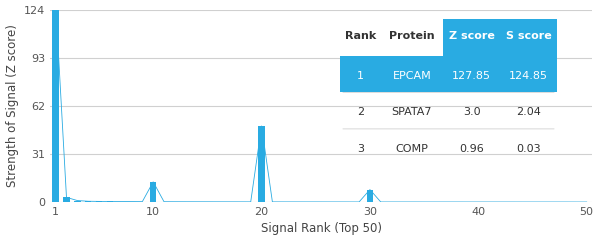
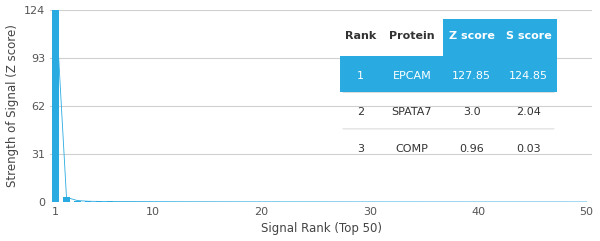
10: 13 -> 0
20: 49 -> 0
30: 8 -> 0
